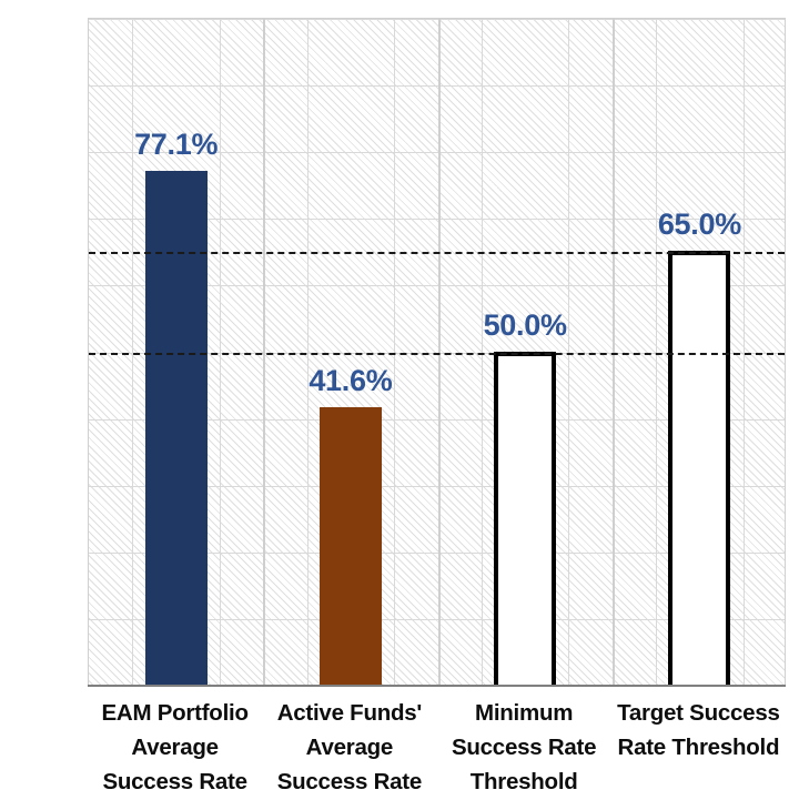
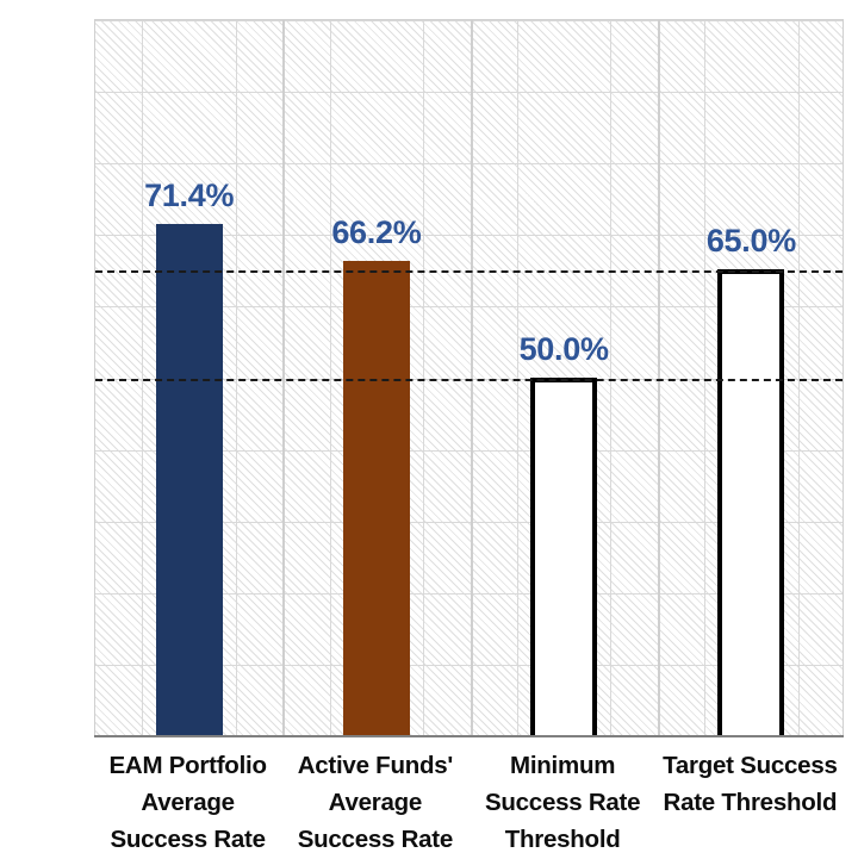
EAM Portfolio Average Success Rate: 77.1% -> 71.4%
Active Funds' Average Success Rate: 41.6% -> 66.2%
